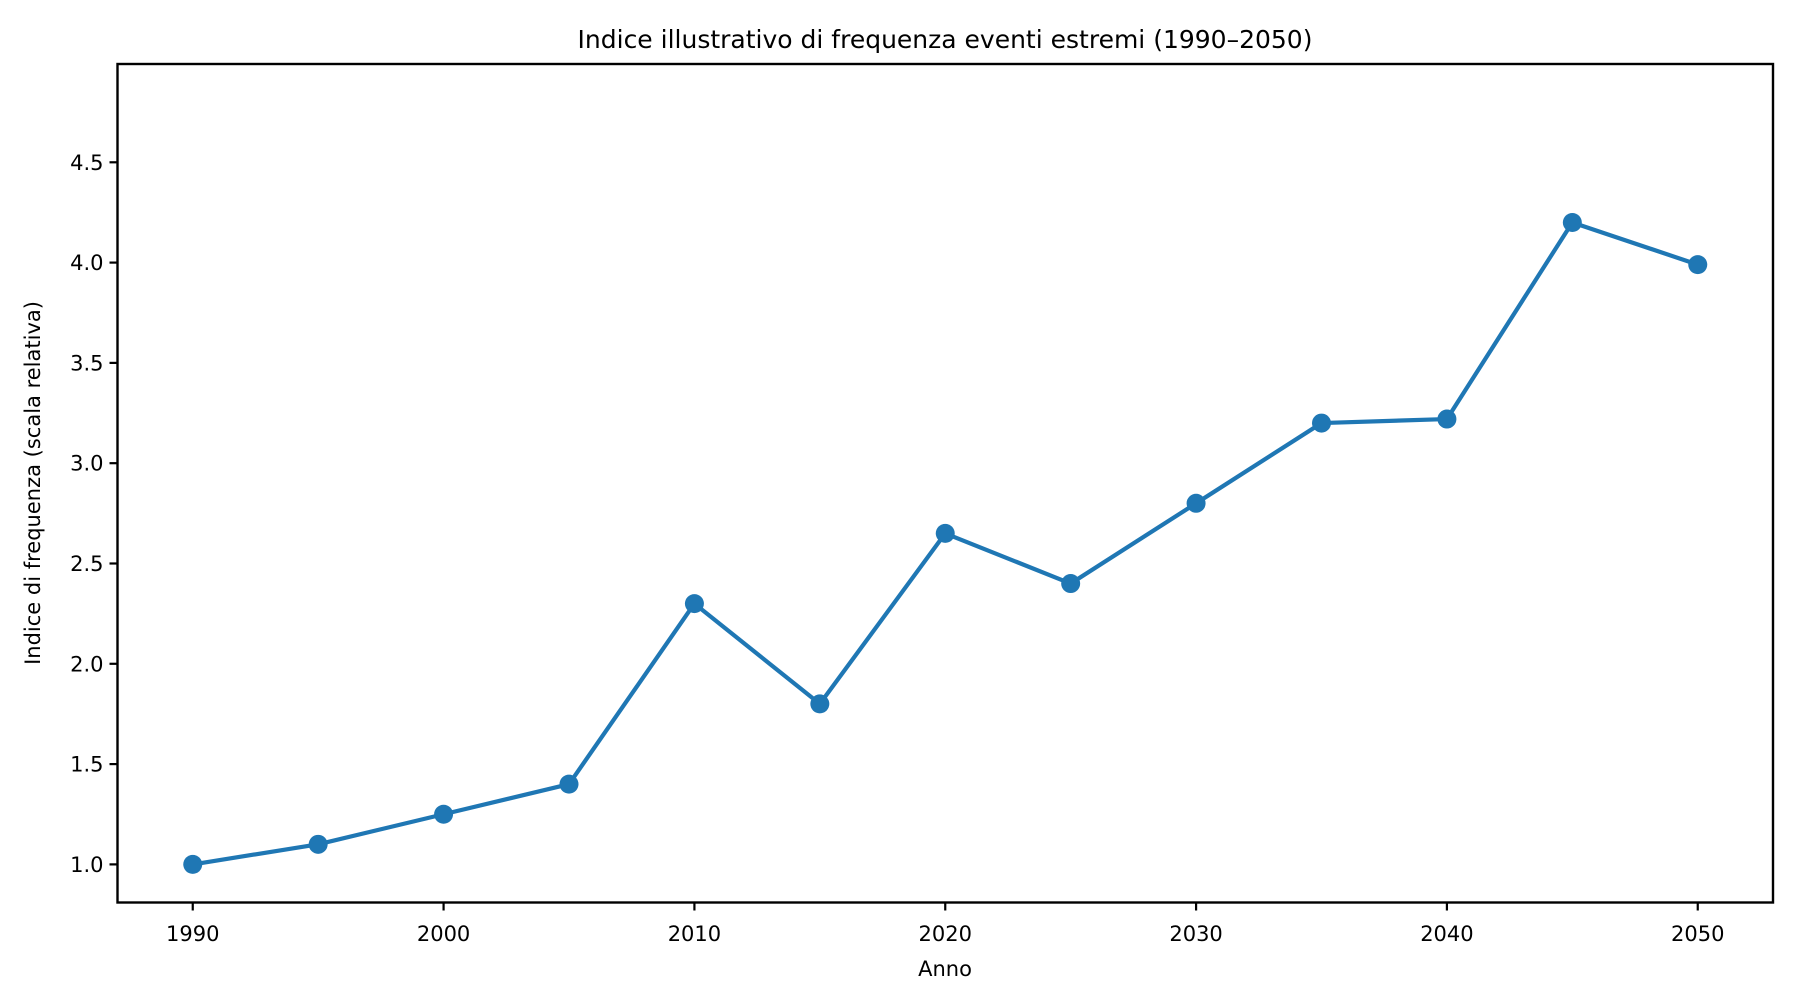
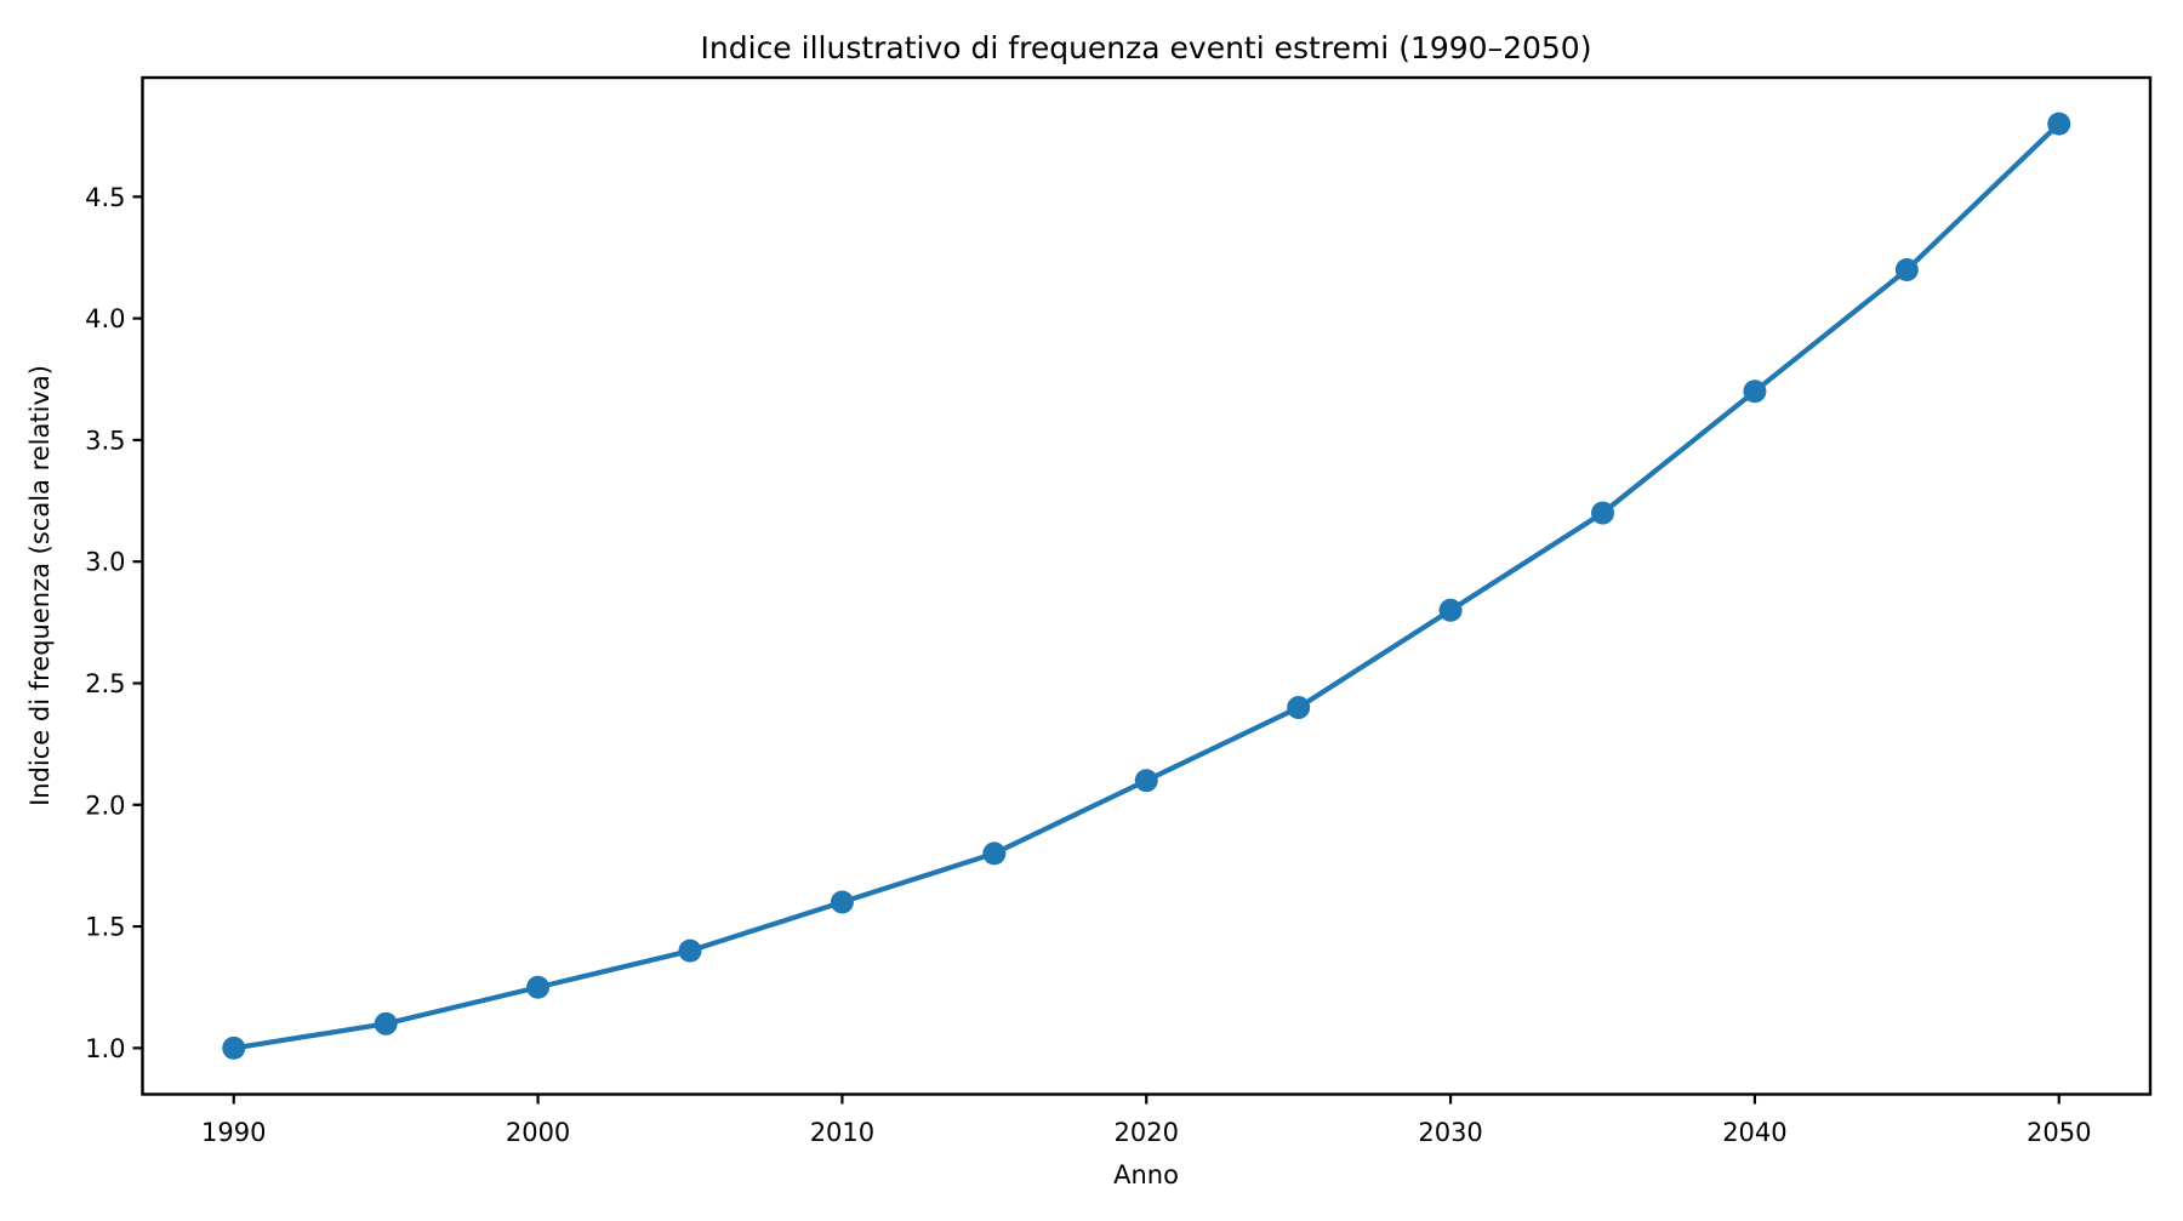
2010: 2.30 -> 1.60
2020: 2.65 -> 2.10
2040: 3.22 -> 3.70
2050: 3.99 -> 4.80
